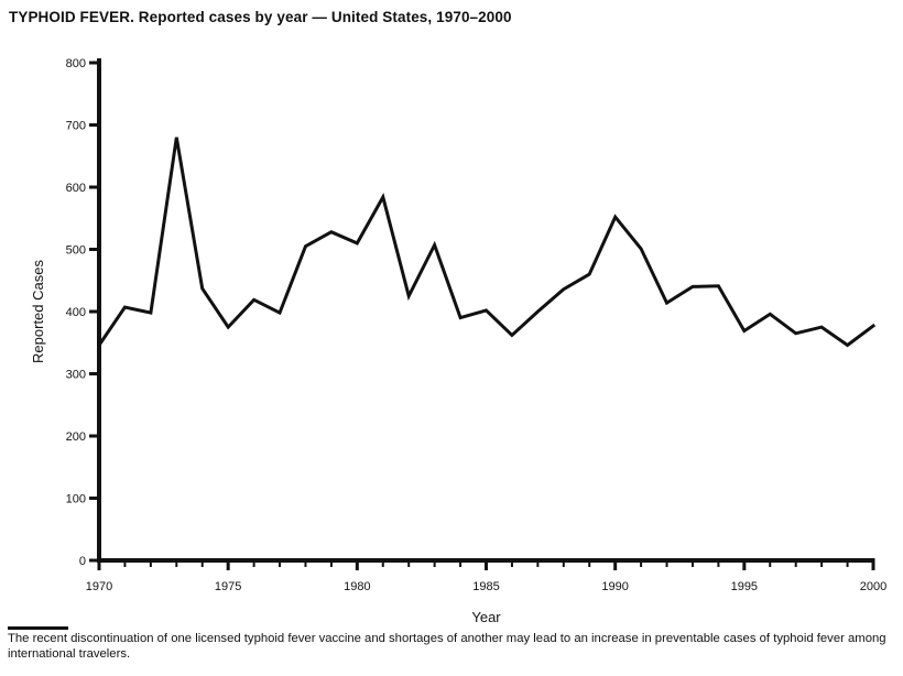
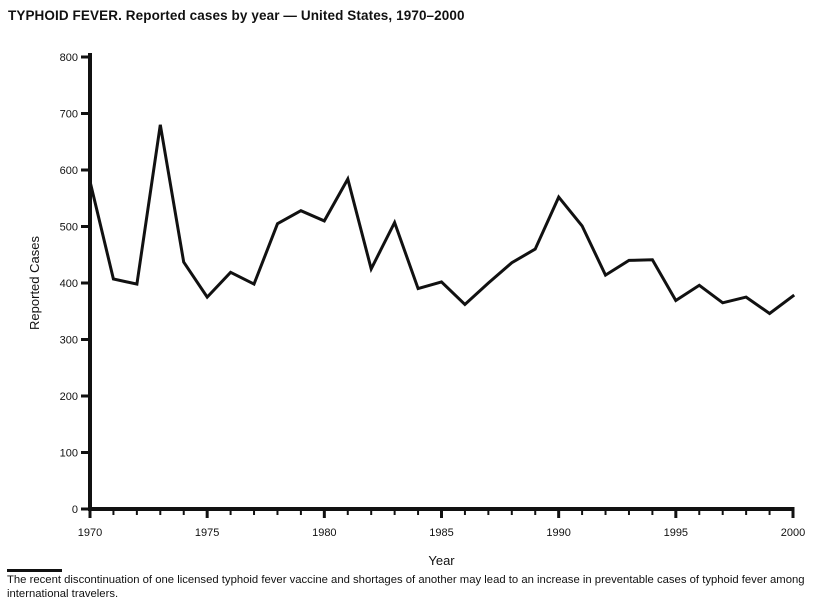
1970: 350 -> 580
